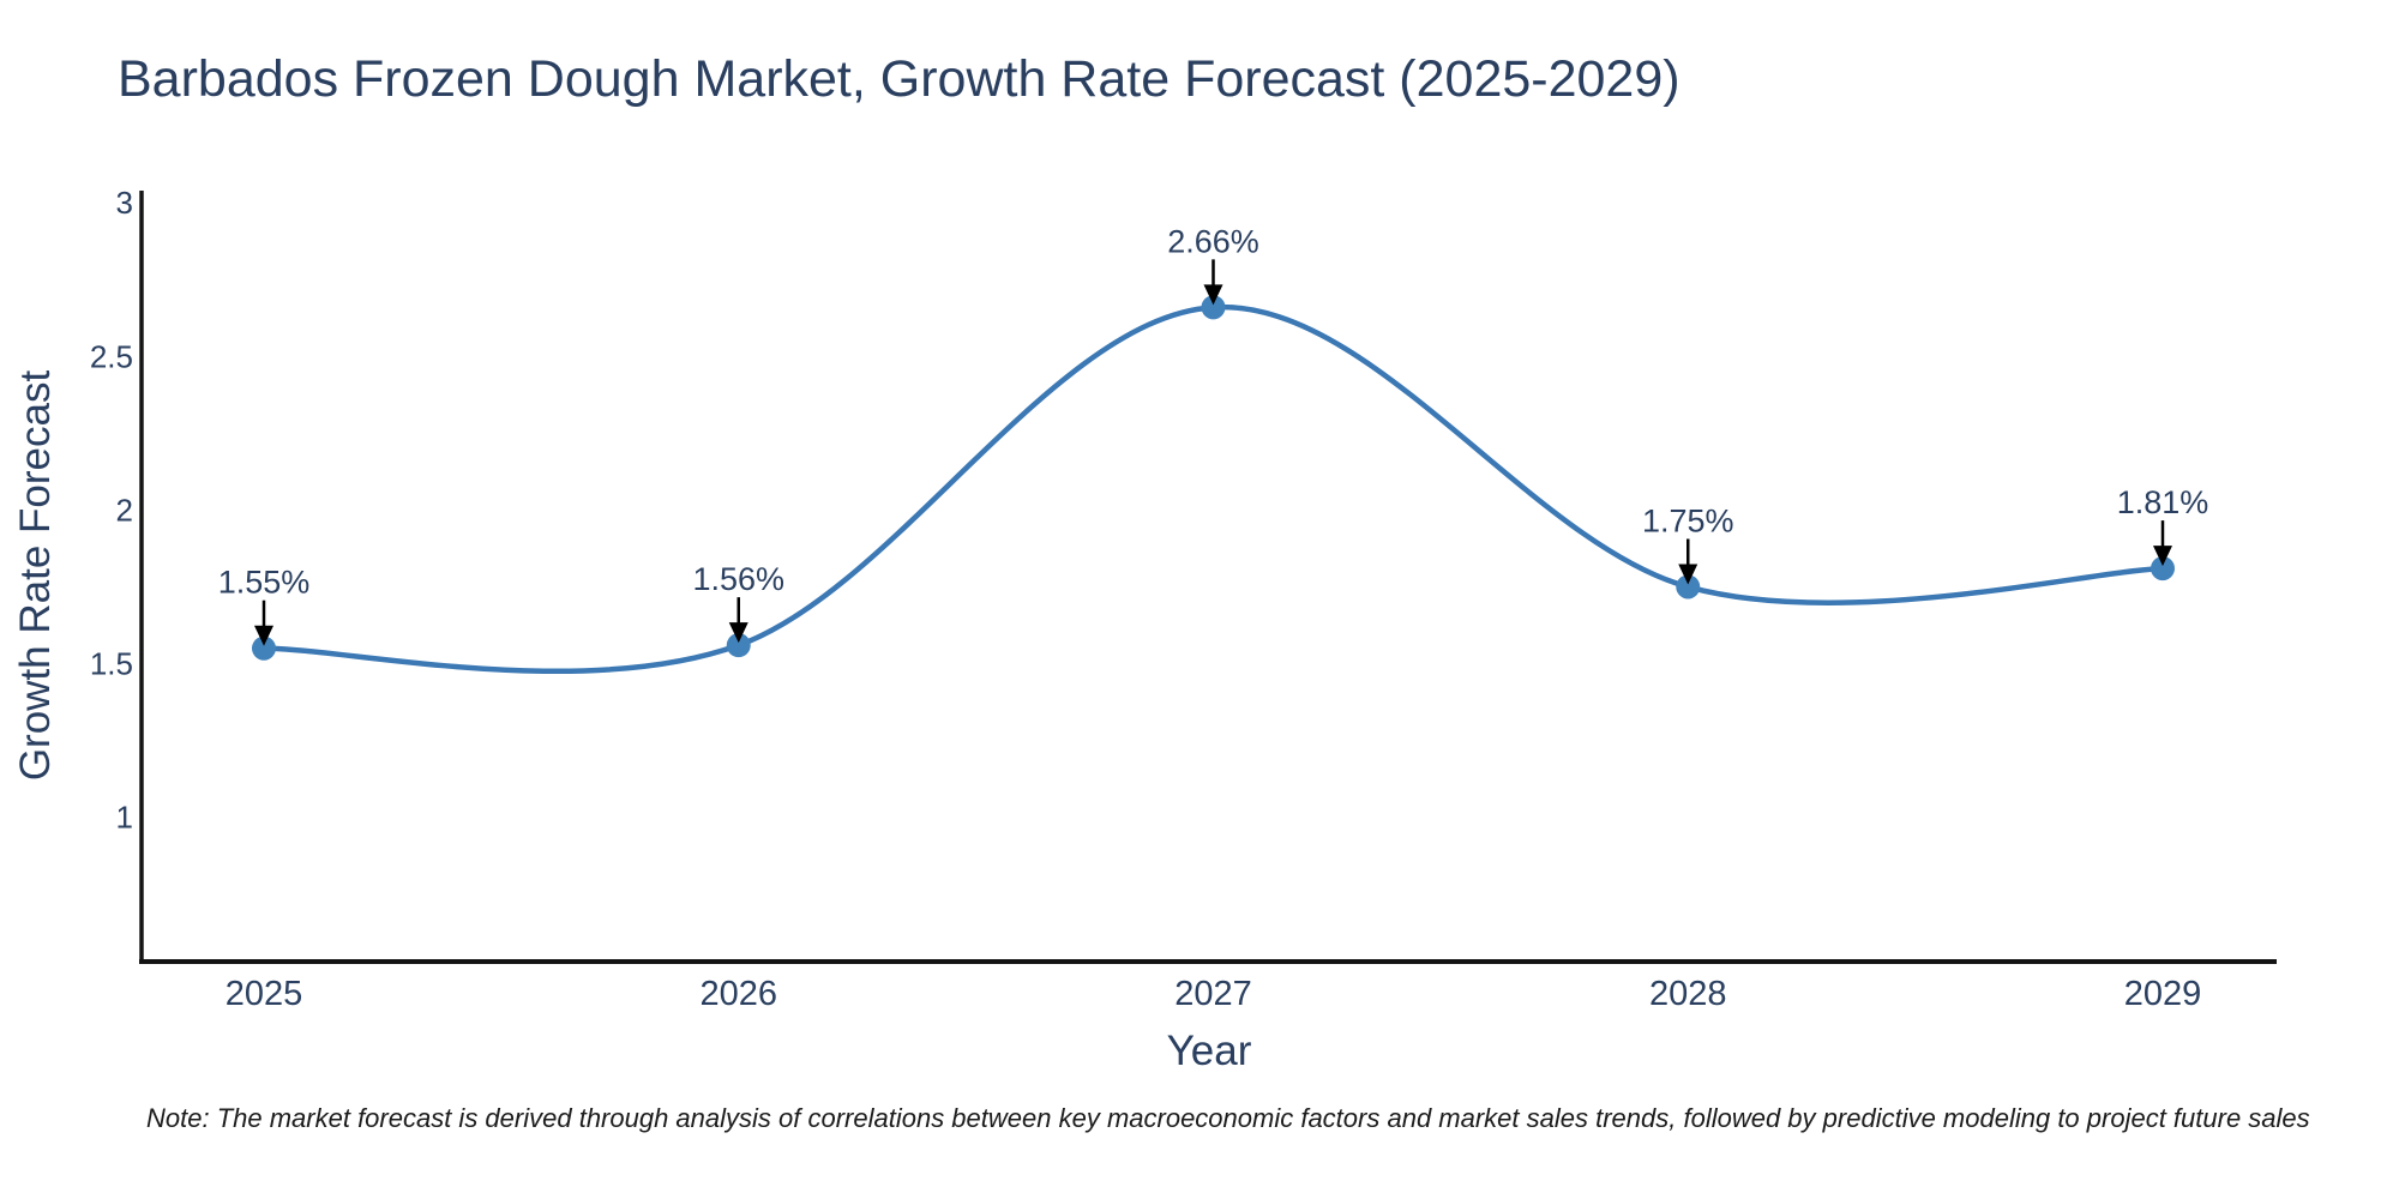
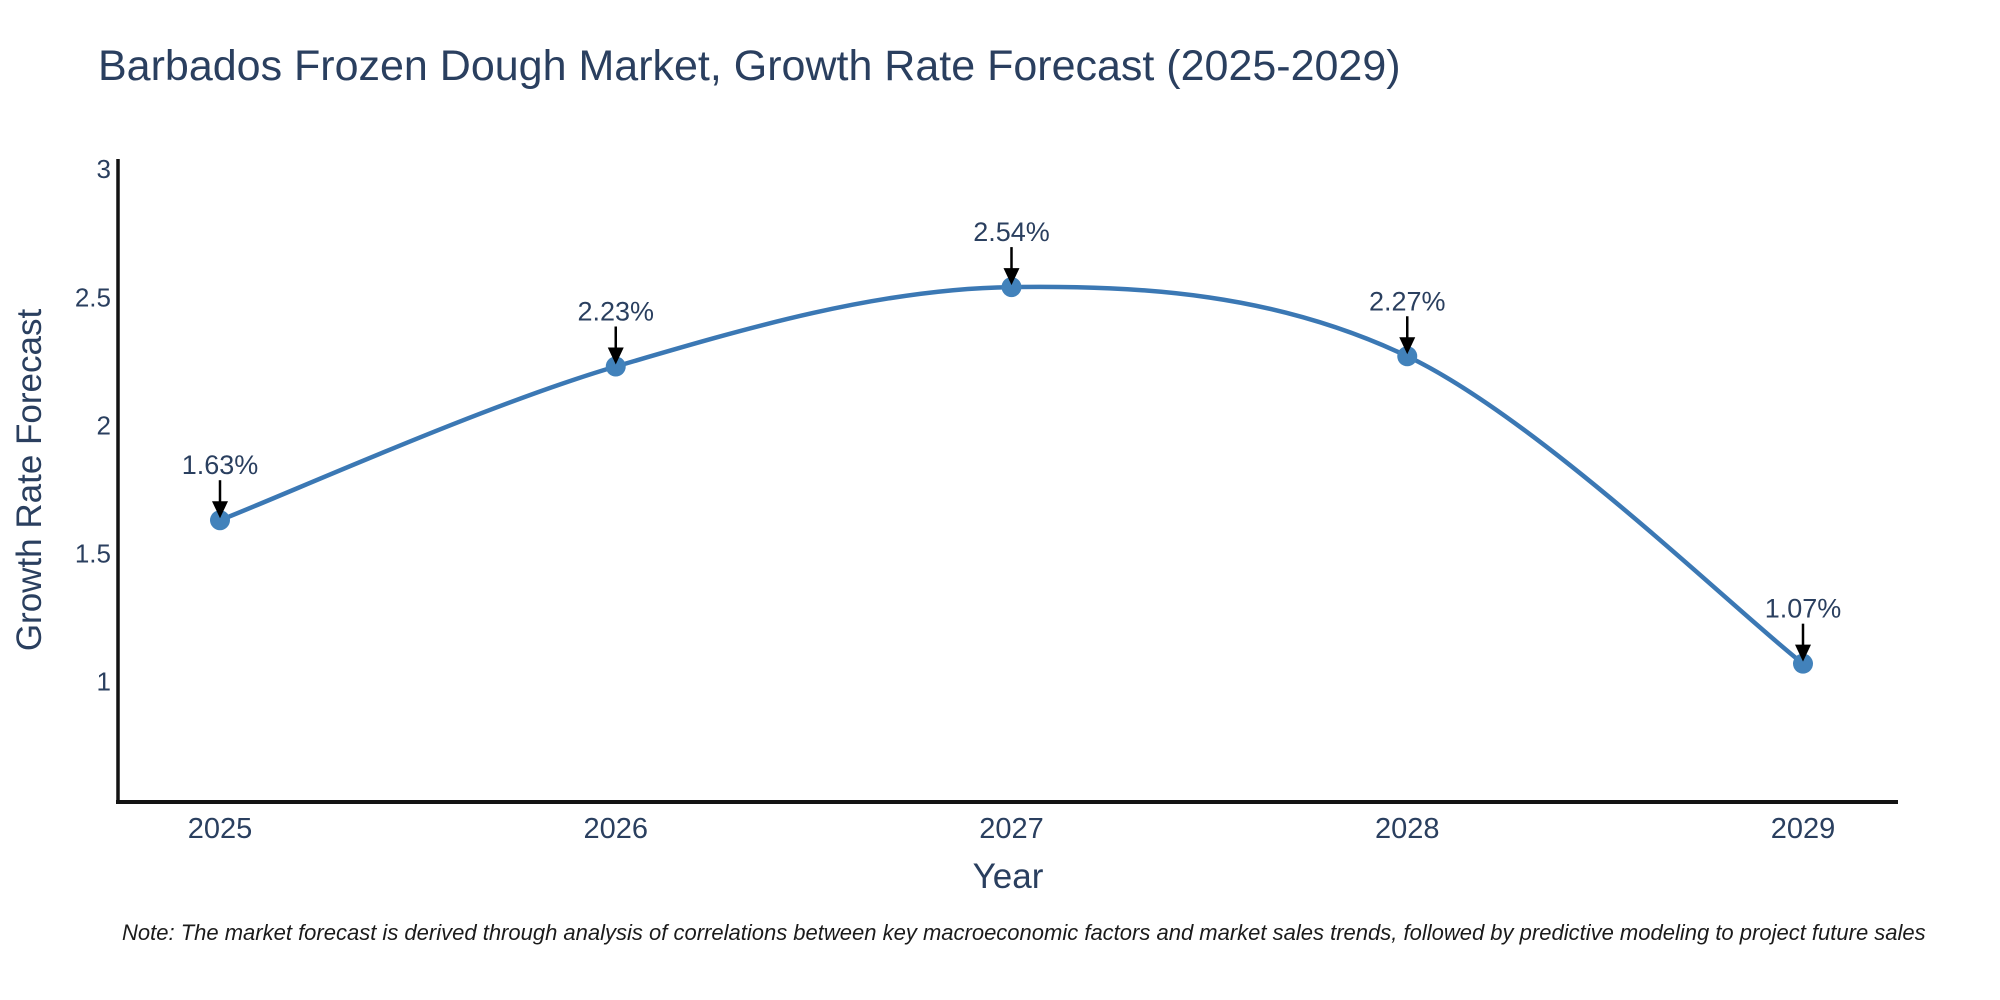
2025: 1.55% -> 1.63%
2026: 1.56% -> 2.23%
2027: 2.66% -> 2.54%
2028: 1.75% -> 2.27%
2029: 1.81% -> 1.07%
